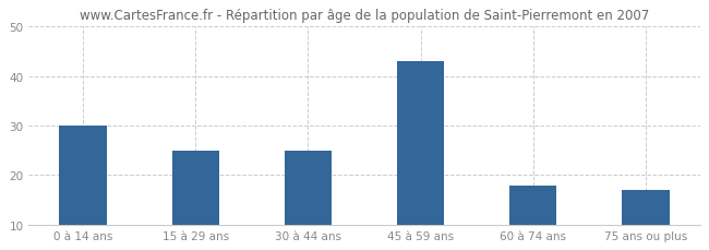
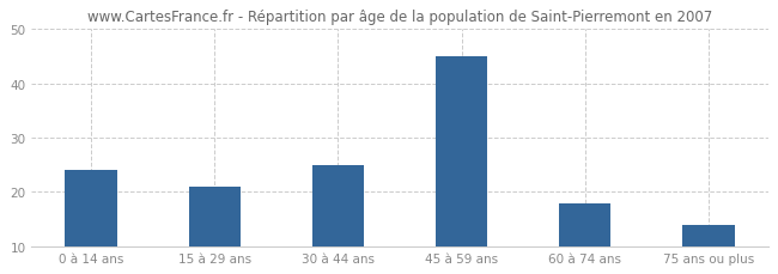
0 à 14 ans: 30 -> 24
15 à 29 ans: 25 -> 21
45 à 59 ans: 43 -> 45
75 ans ou plus: 17 -> 14
